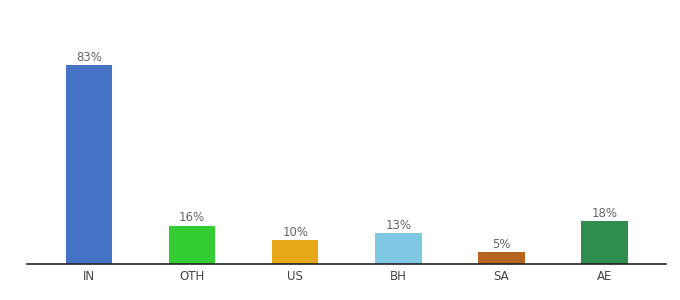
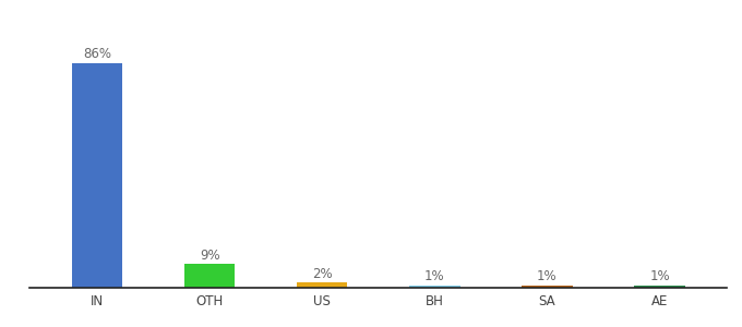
IN: 83% -> 86%
OTH: 16% -> 9%
US: 10% -> 2%
BH: 13% -> 1%
SA: 5% -> 1%
AE: 18% -> 1%
